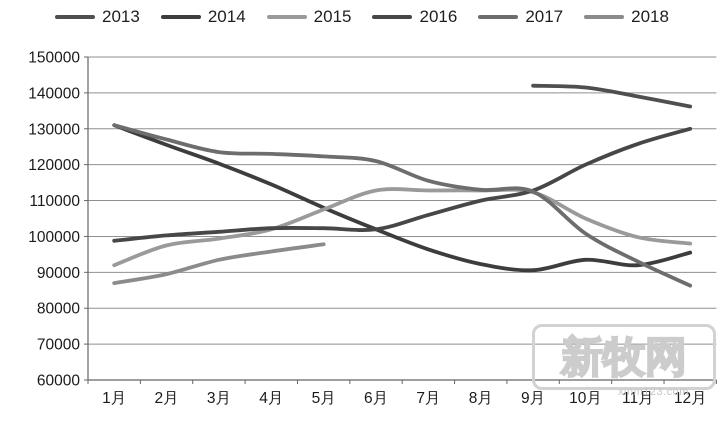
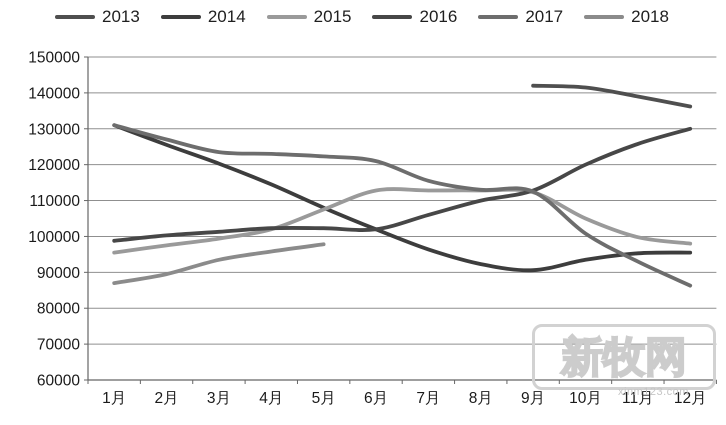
2015/1月: 92000 -> 96000
2014/11月: 92000 -> 95000
